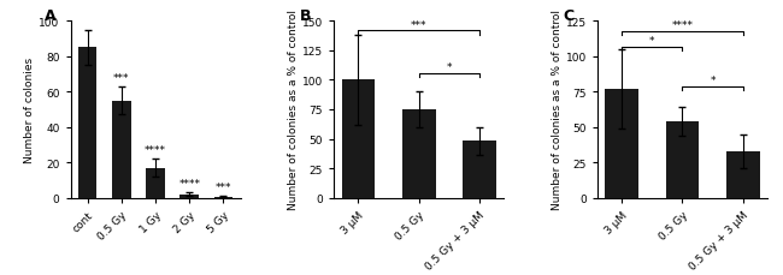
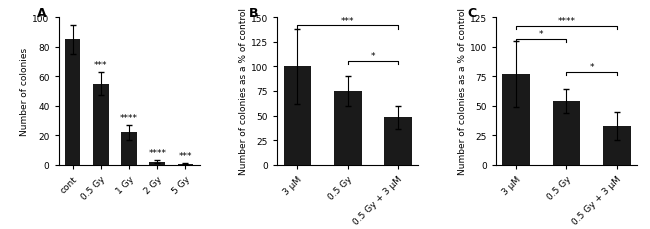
1 Gy: 17 -> 22
